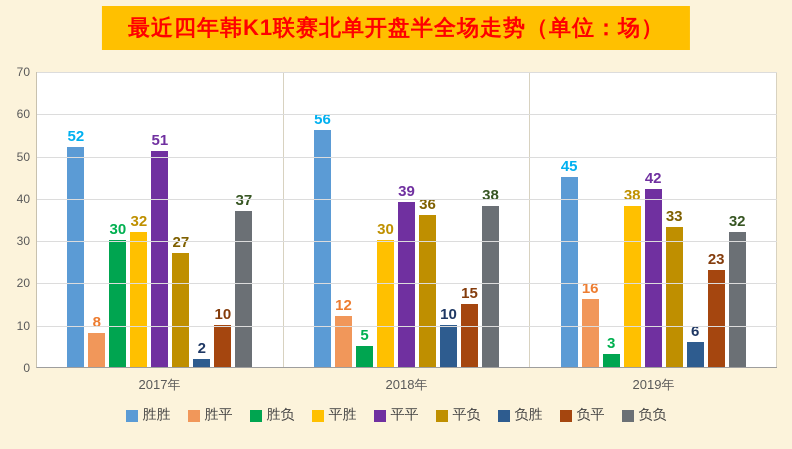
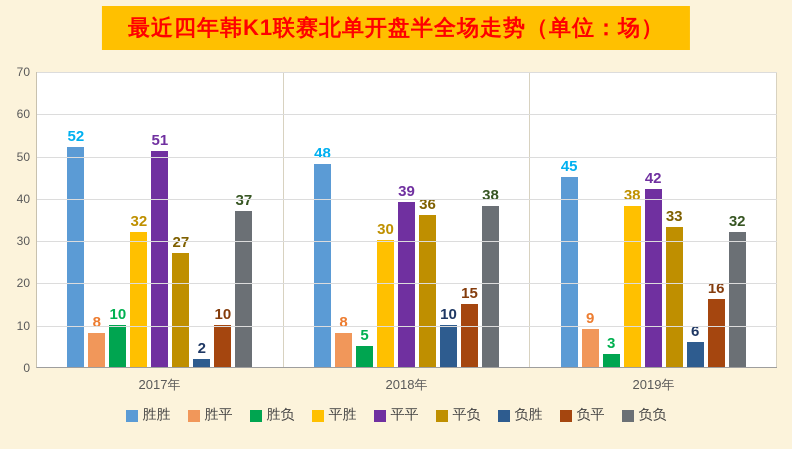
胜负/2017年: 30 -> 10
胜胜/2018年: 56 -> 48
胜平/2018年: 12 -> 8
胜平/2019年: 16 -> 9
负平/2019年: 23 -> 16
